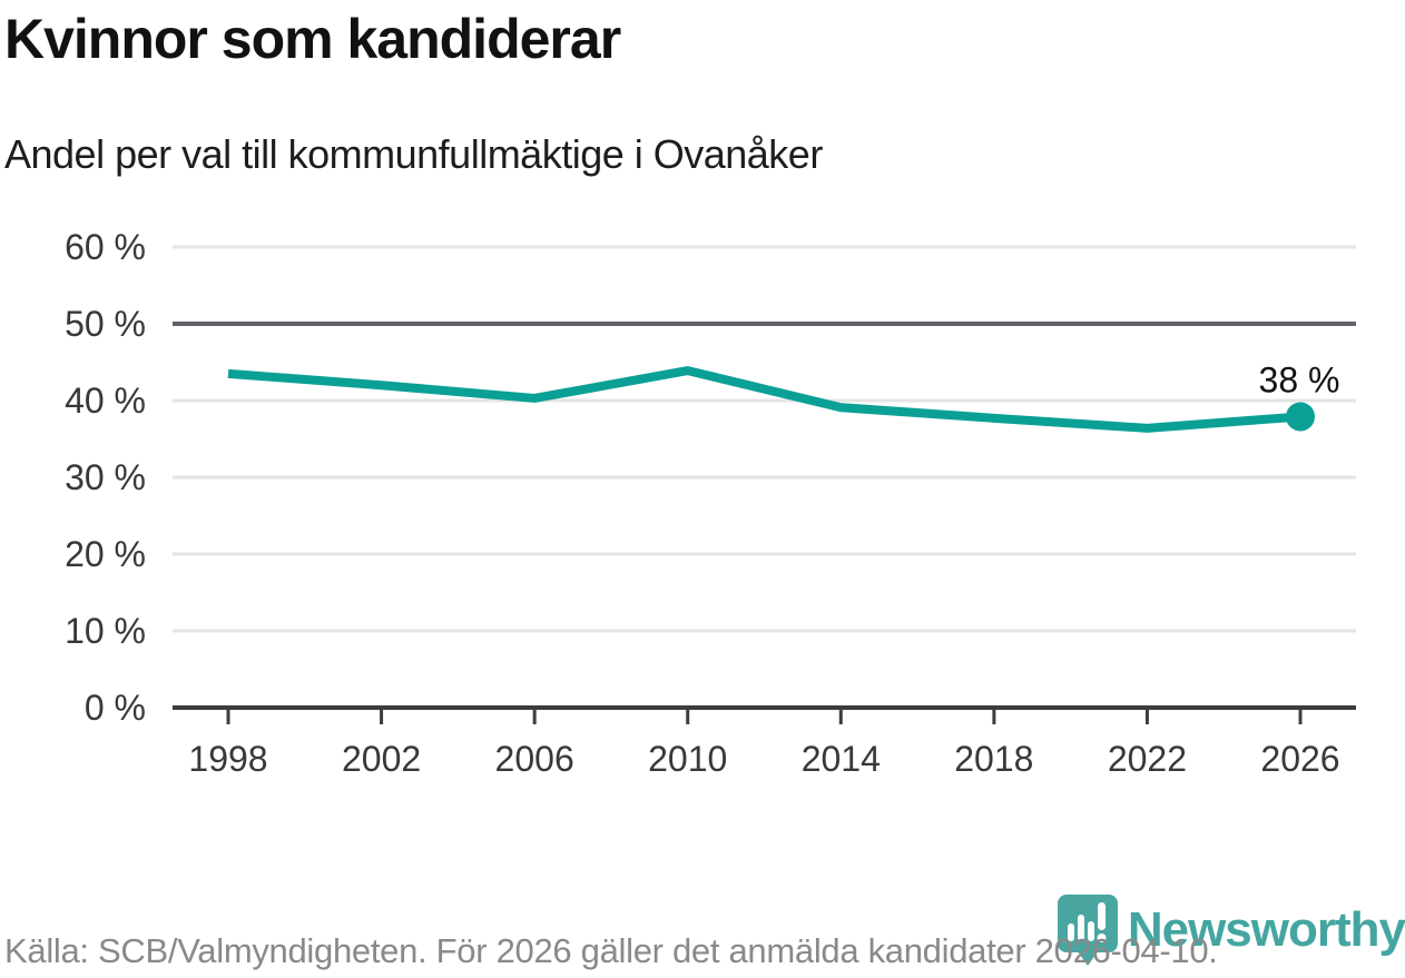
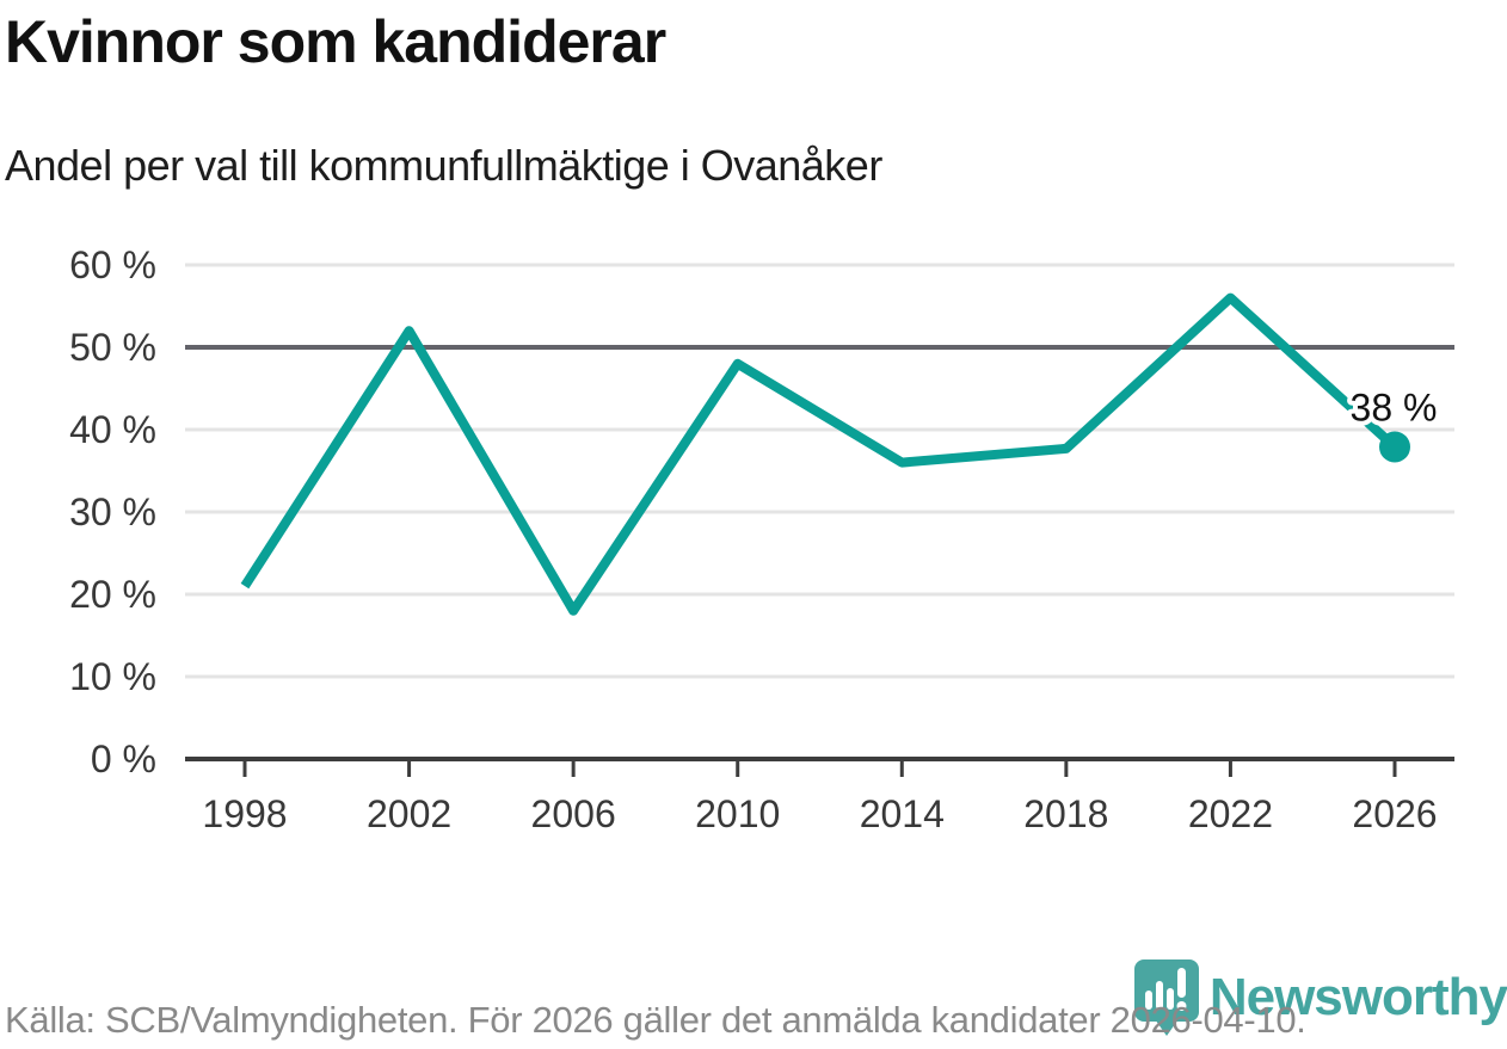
1998: 44% -> 21%
2002: 42% -> 52%
2006: 40% -> 18%
2010: 44% -> 48%
2014: 39% -> 36%
2022: 36% -> 56%
